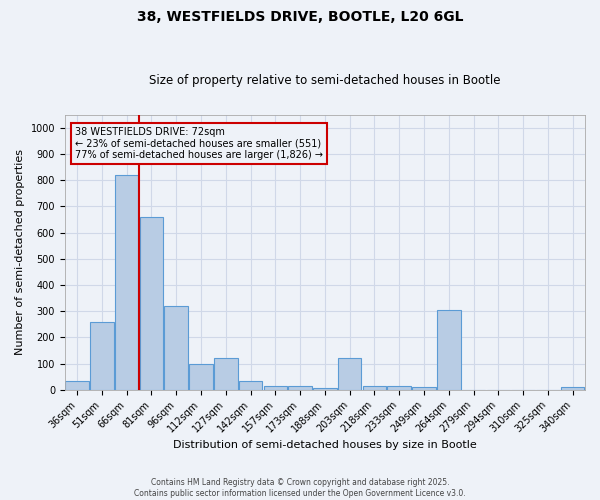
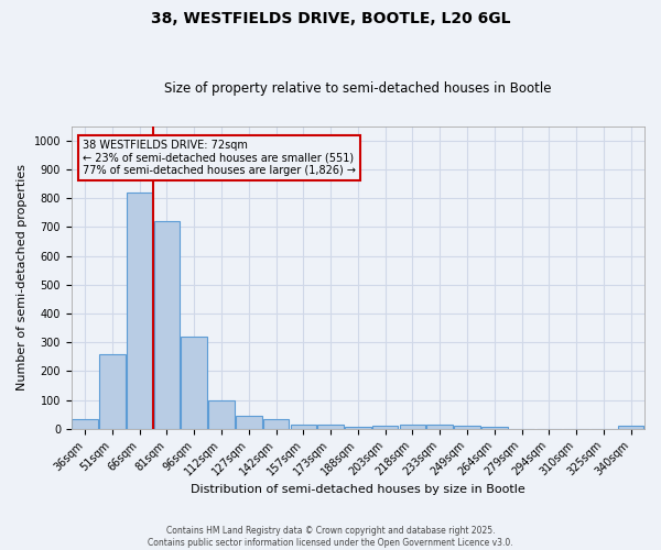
81sqm: 660 -> 722
127sqm: 120 -> 45
203sqm: 120 -> 12
264sqm: 305 -> 8
